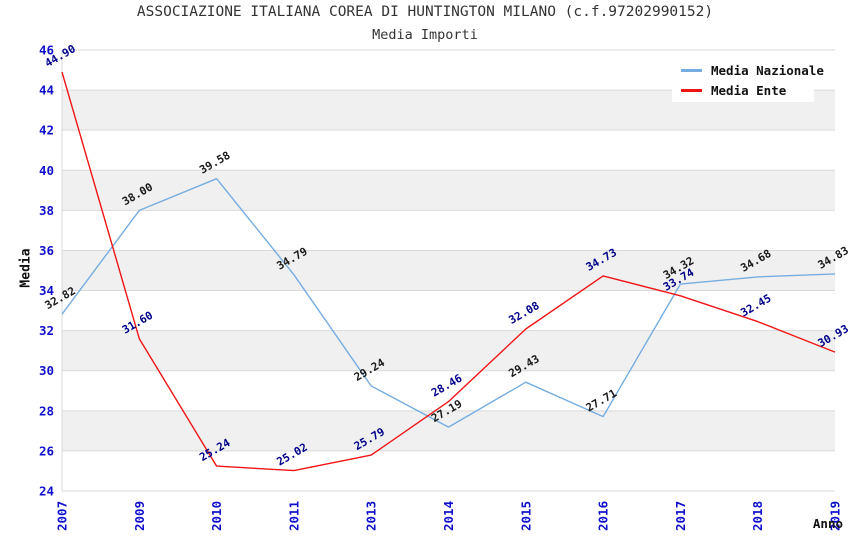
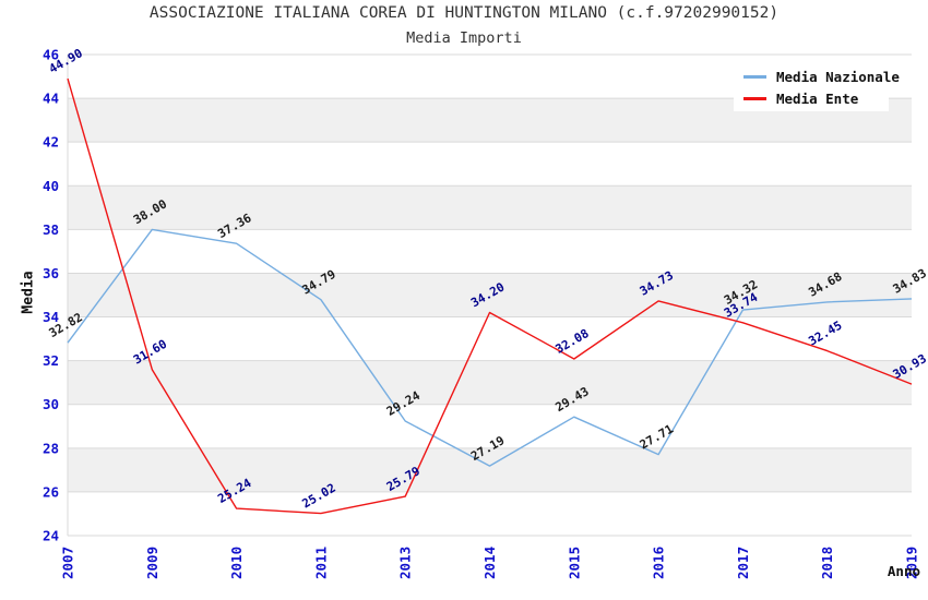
Media Nazionale/2010: 39.58 -> 37.36
Media Ente/2014: 28.46 -> 34.20
